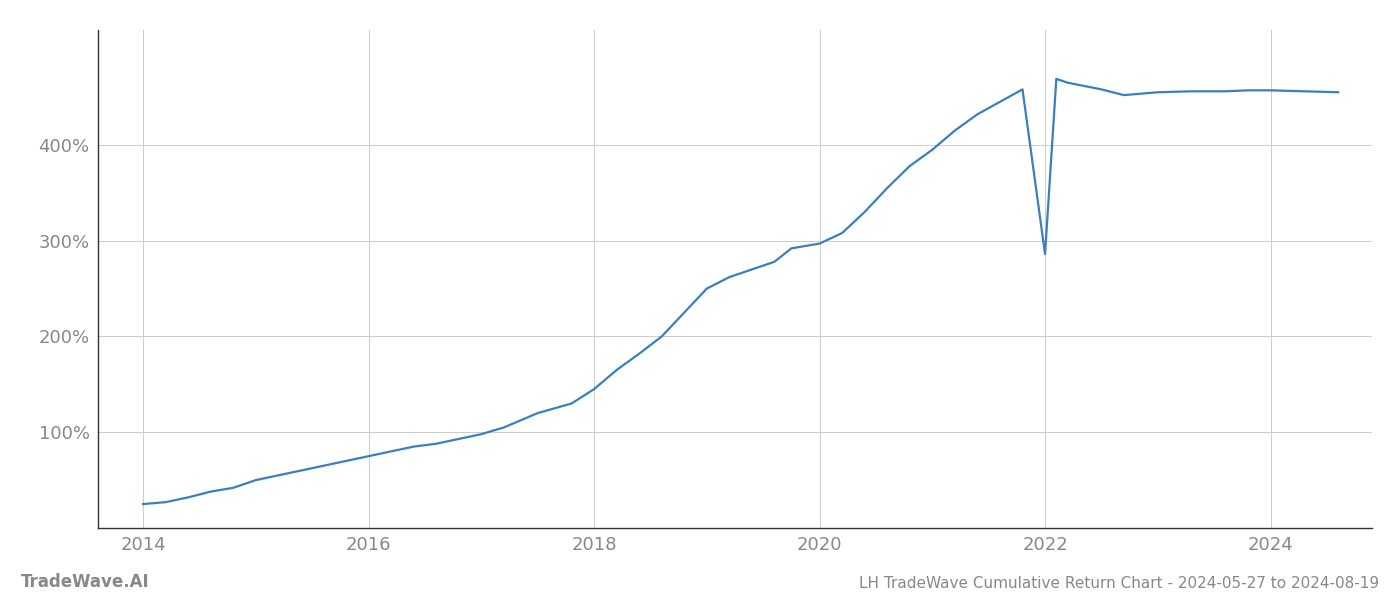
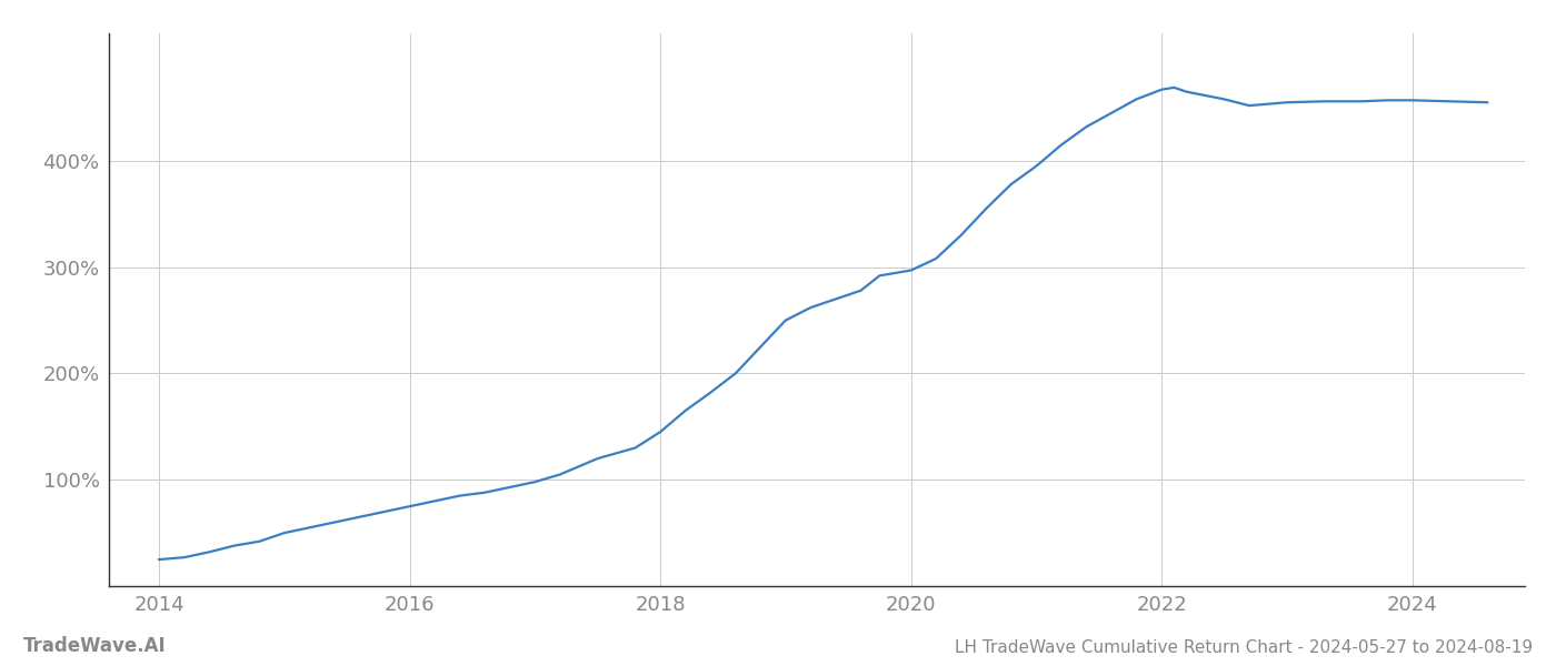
2022: 286% -> 467%
